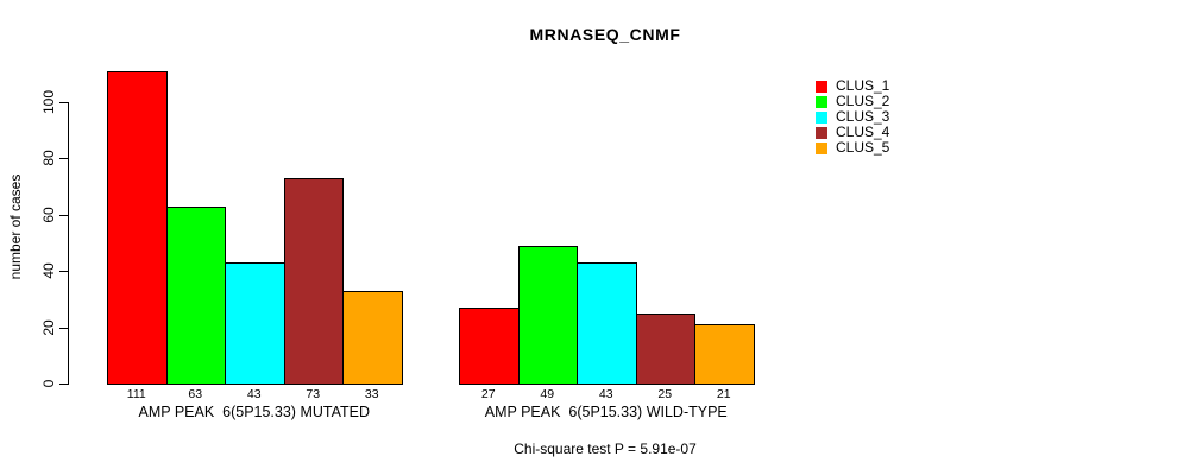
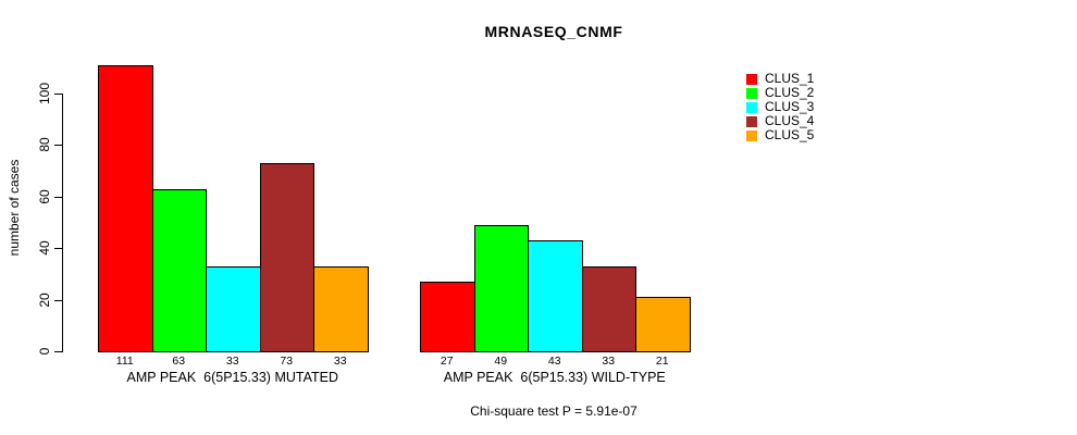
CLUS_3/AMP PEAK 6(5P15.33) MUTATED: 43 -> 33
CLUS_4/AMP PEAK 6(5P15.33) WILD-TYPE: 25 -> 33
